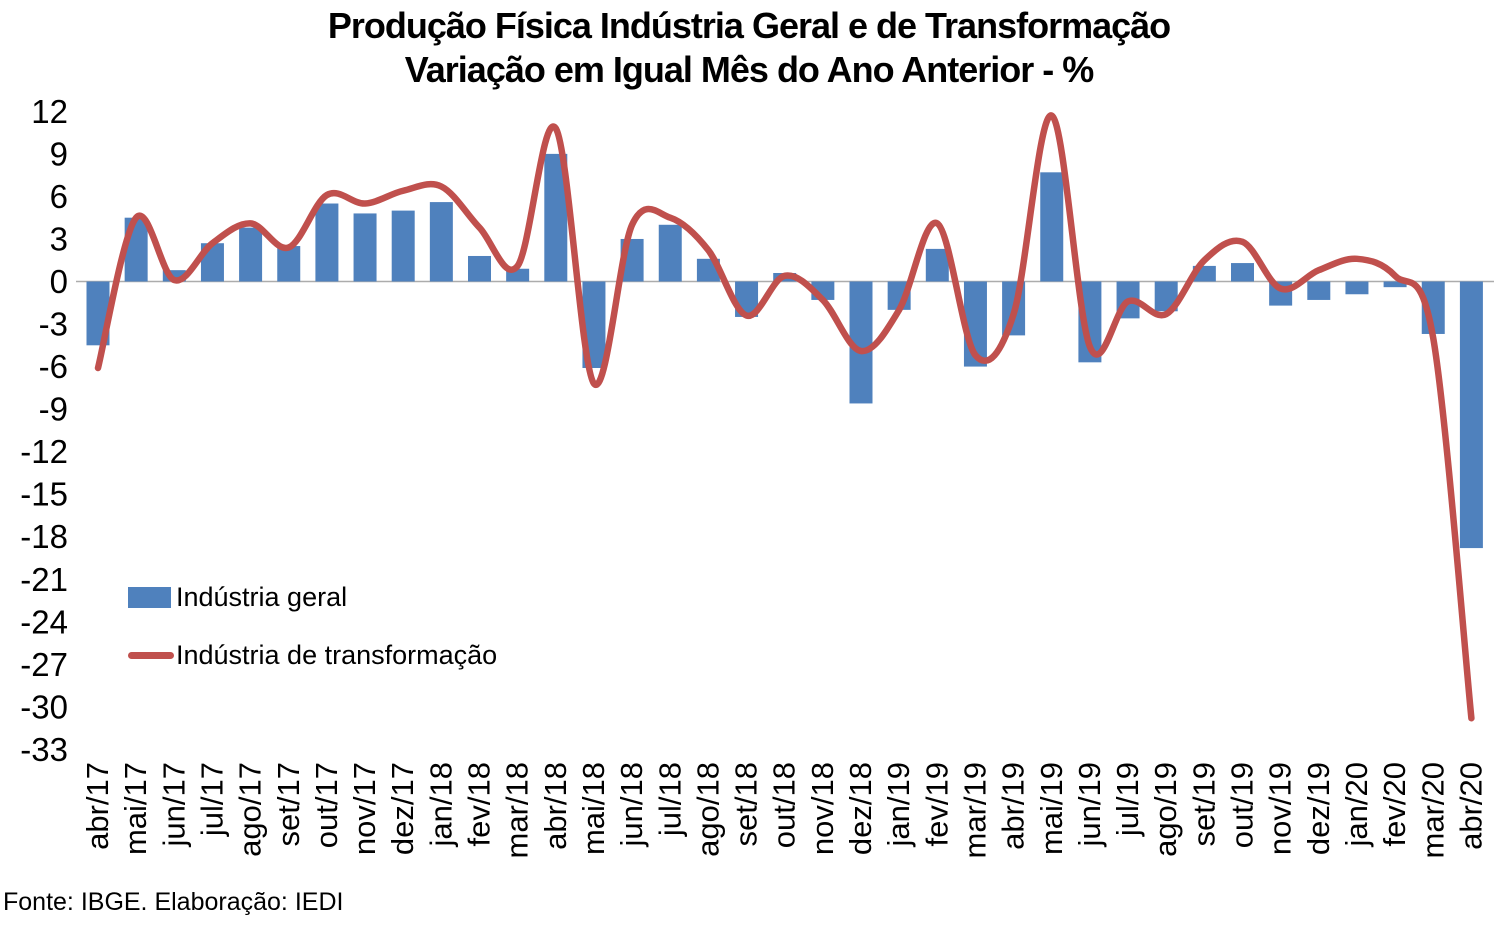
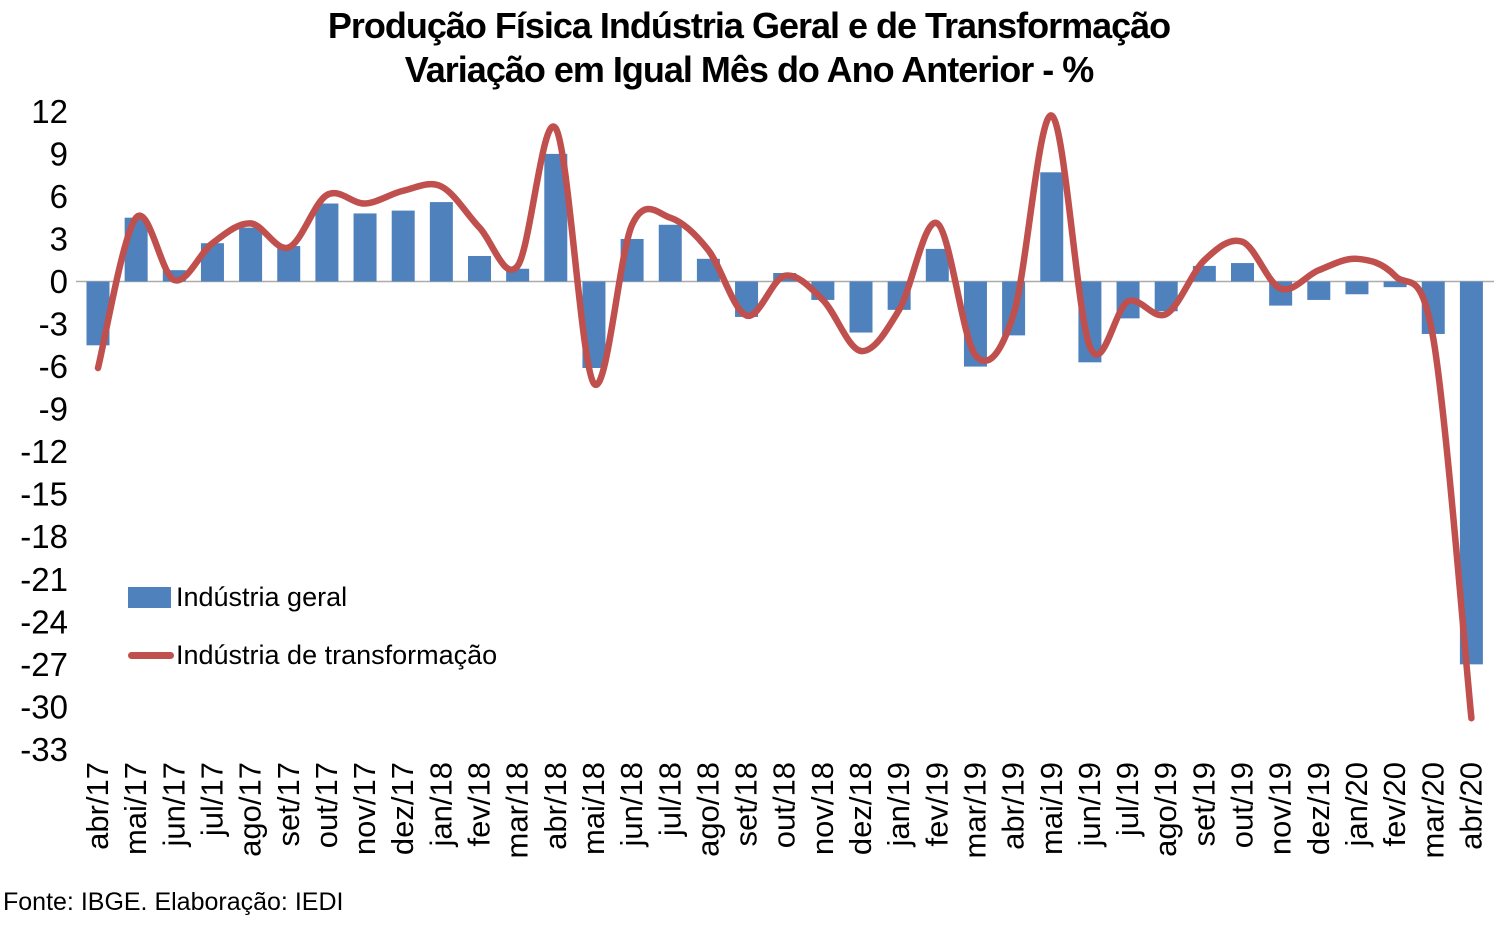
Indústria geral/dez/18: -8.6 -> -3.6
Indústria geral/abr/20: -18.8 -> -27.0
